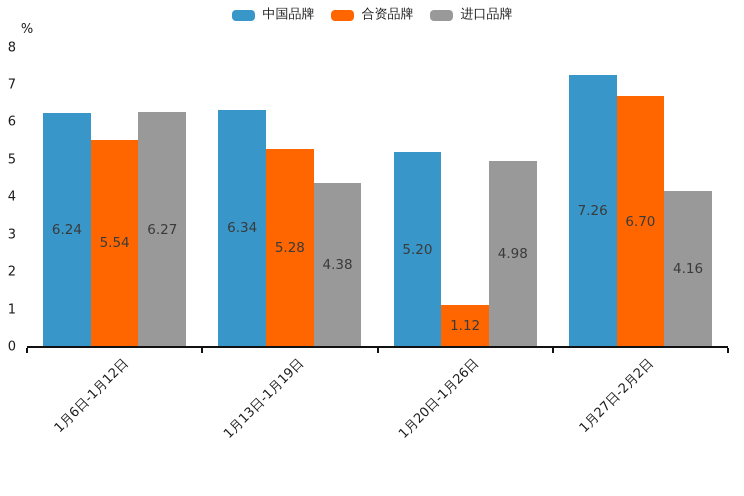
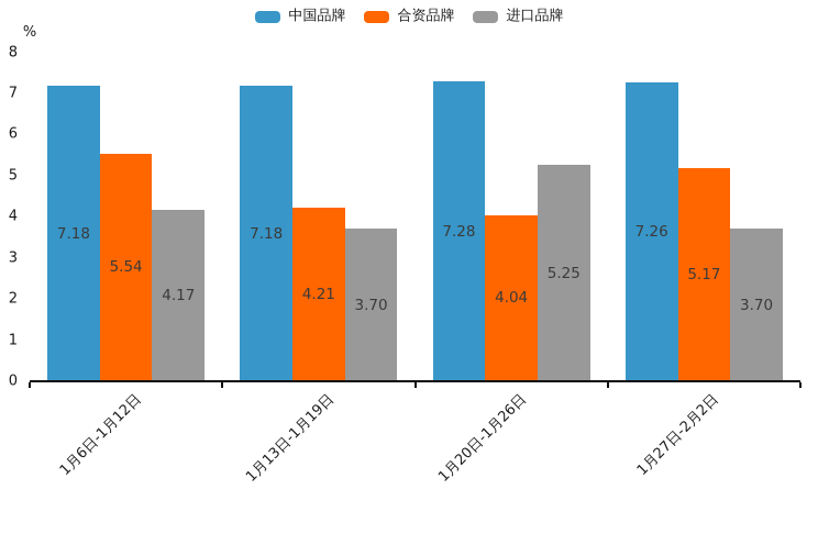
中国品牌/1月6日-1月12日: 6.24 -> 7.18
进口品牌/1月6日-1月12日: 6.27 -> 4.17
中国品牌/1月13日-1月19日: 6.34 -> 7.18
合资品牌/1月13日-1月19日: 5.28 -> 4.21
进口品牌/1月13日-1月19日: 4.38 -> 3.70
中国品牌/1月20日-1月26日: 5.20 -> 7.28
合资品牌/1月20日-1月26日: 1.12 -> 4.04
进口品牌/1月20日-1月26日: 4.98 -> 5.25
合资品牌/1月27日-2月2日: 6.70 -> 5.17
进口品牌/1月27日-2月2日: 4.16 -> 3.70
